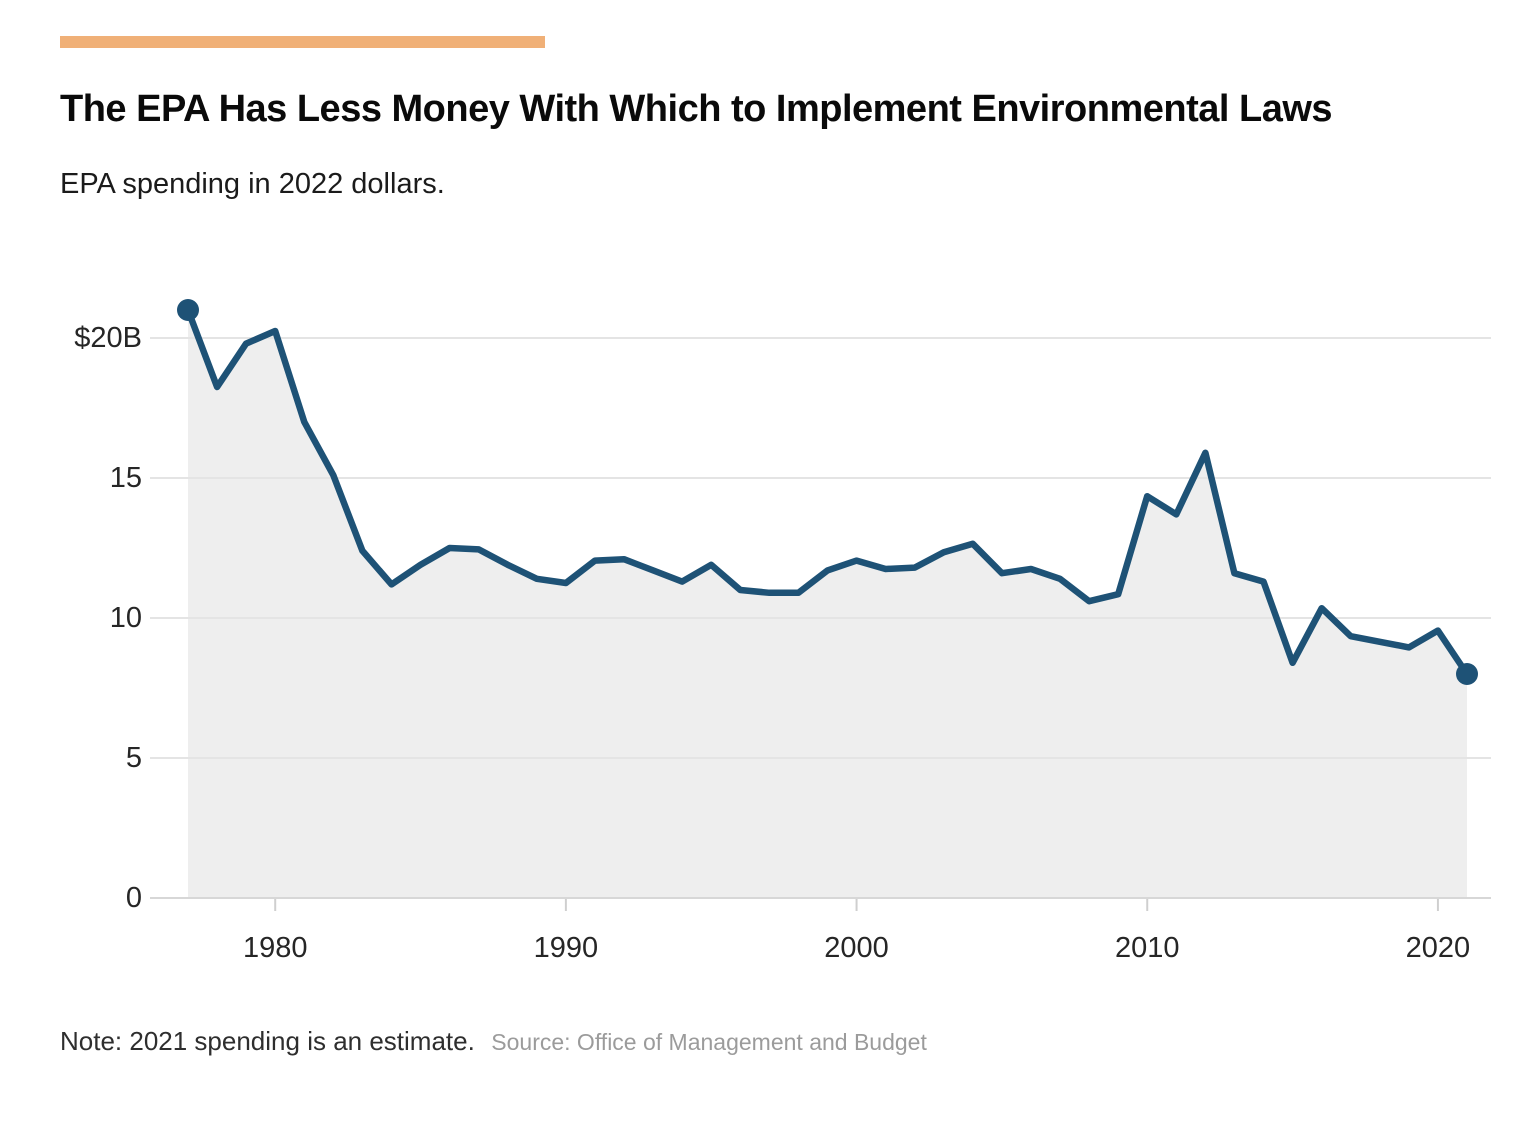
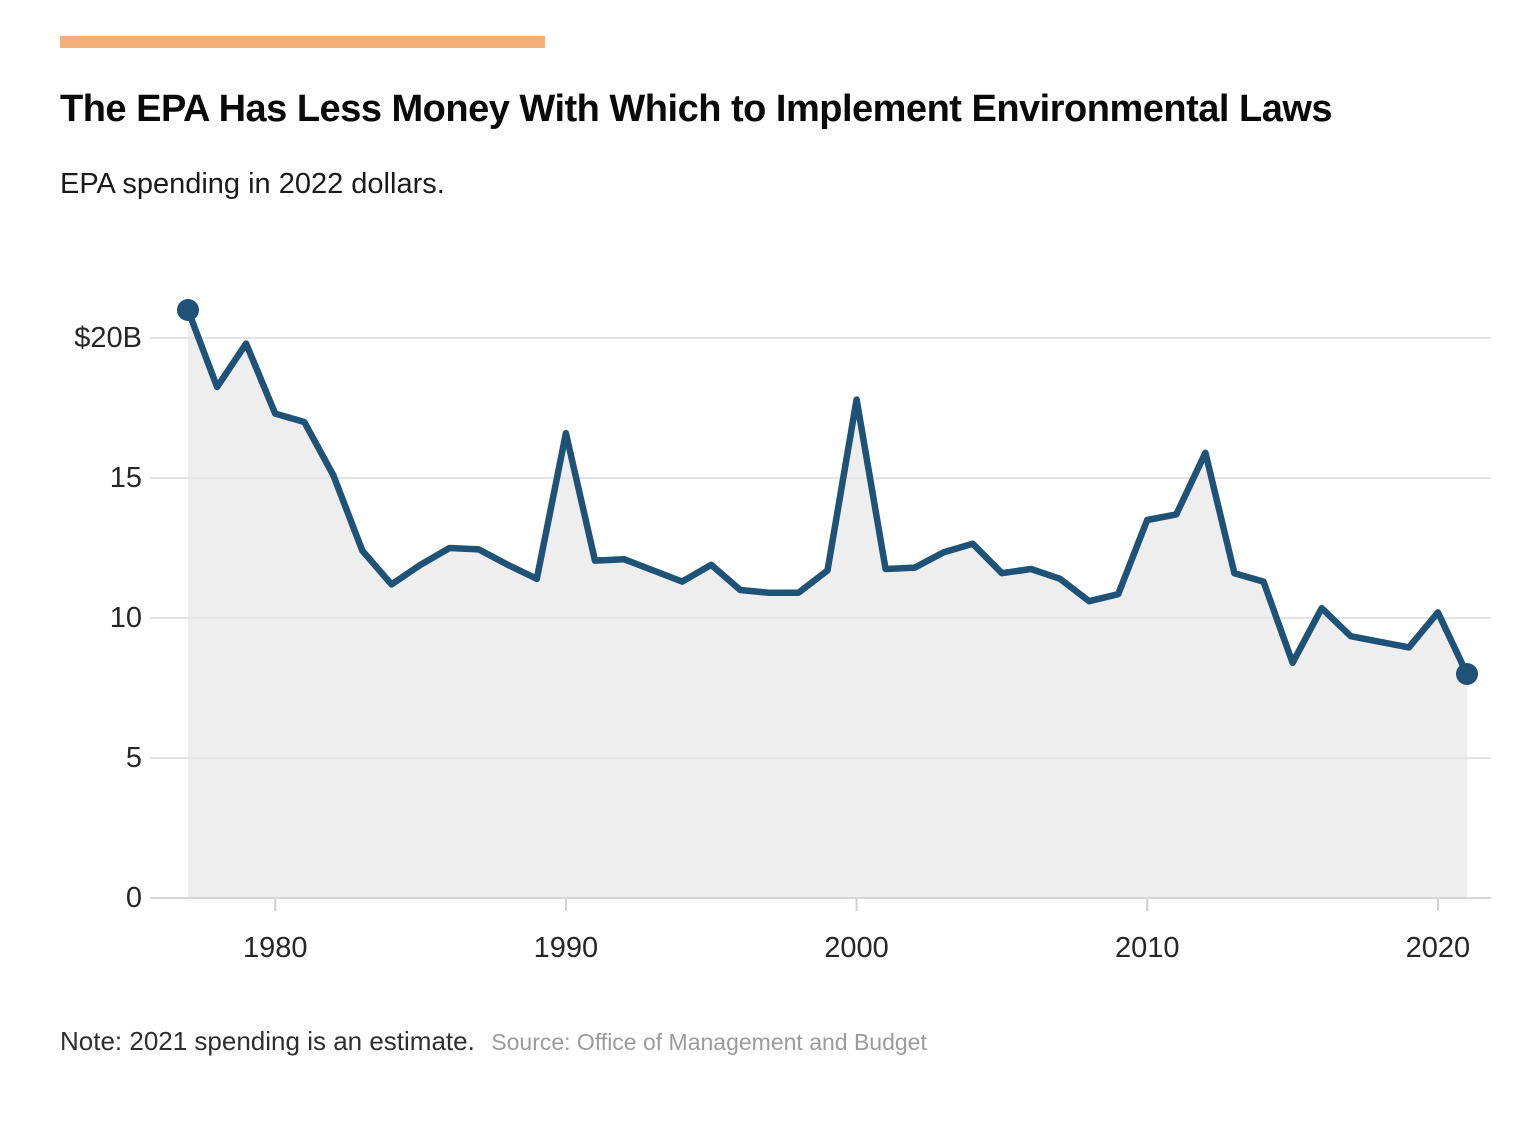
1980: $20.2B -> $17.3B
1990: $11.2B -> $16.6B
2000: $12.1B -> $17.8B
2010: $14.3B -> $13.5B
2020: $9.6B -> $10.2B
